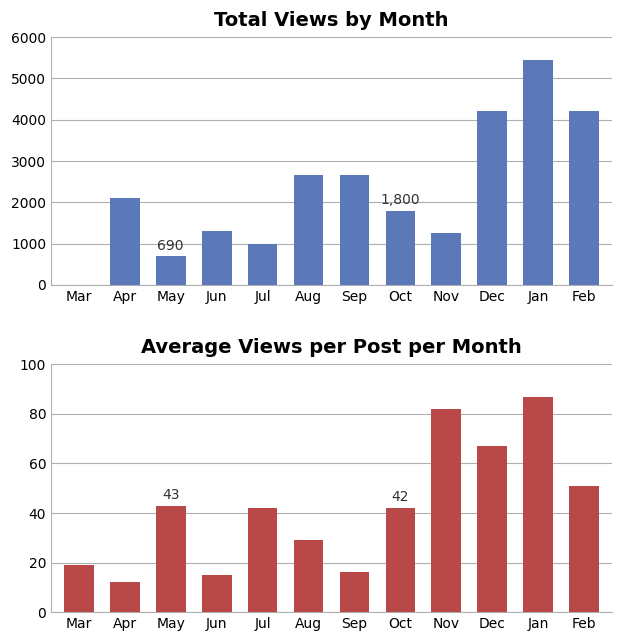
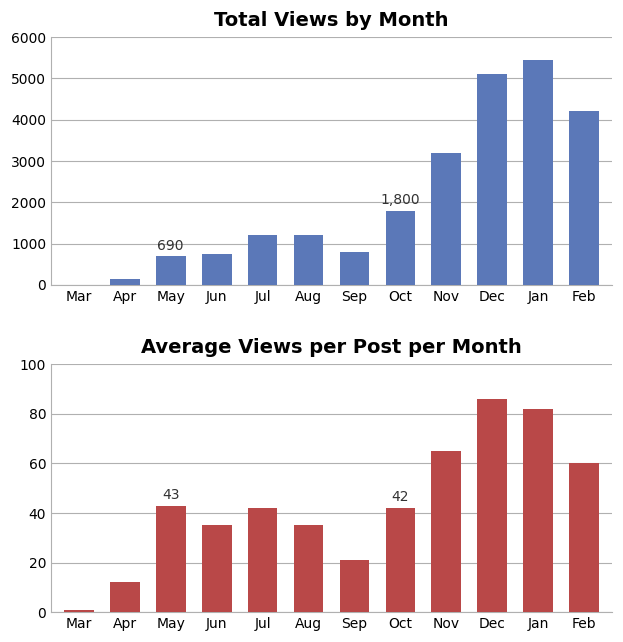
Total Views by Month/Apr: 2100 -> 130
Total Views by Month/Jun: 1300 -> 750
Total Views by Month/Jul: 1000 -> 1200
Total Views by Month/Aug: 2650 -> 1200
Total Views by Month/Sep: 2650 -> 800
Total Views by Month/Nov: 1250 -> 3200
Total Views by Month/Dec: 4200 -> 5100
Average Views per Post per Month/Mar: 19 -> 1
Average Views per Post per Month/Jun: 15 -> 35
Average Views per Post per Month/Aug: 29 -> 35
Average Views per Post per Month/Sep: 16 -> 21
Average Views per Post per Month/Nov: 82 -> 65
Average Views per Post per Month/Dec: 67 -> 86
Average Views per Post per Month/Jan: 87 -> 82
Average Views per Post per Month/Feb: 51 -> 60
